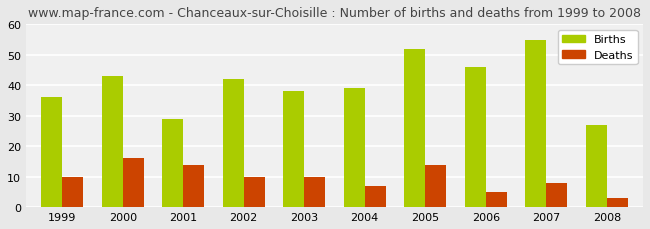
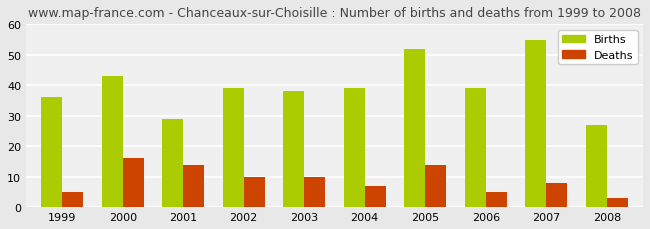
Deaths/1999: 10 -> 5
Births/2002: 42 -> 39
Births/2006: 46 -> 39
